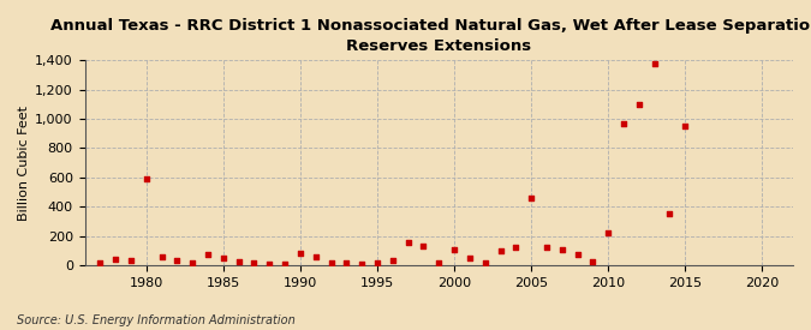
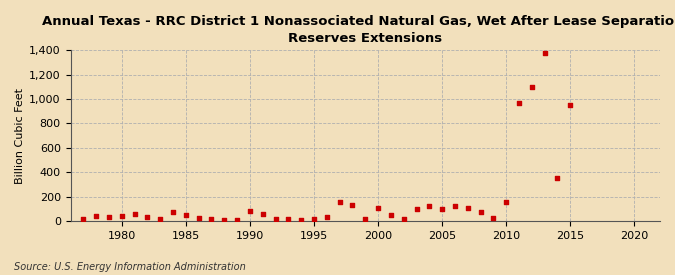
1980: 590 -> 40
2005: 460 -> 100
2010: 220 -> 160
